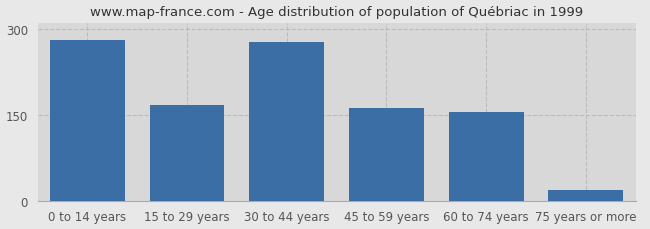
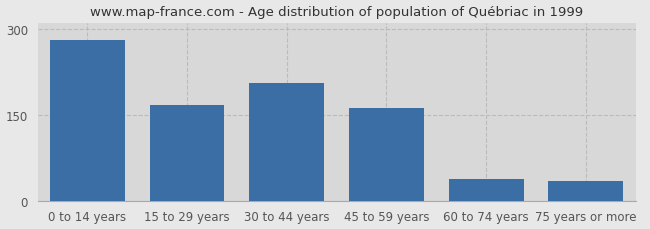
30 to 44 years: 277 -> 206
60 to 74 years: 155 -> 38
75 years or more: 18 -> 34
